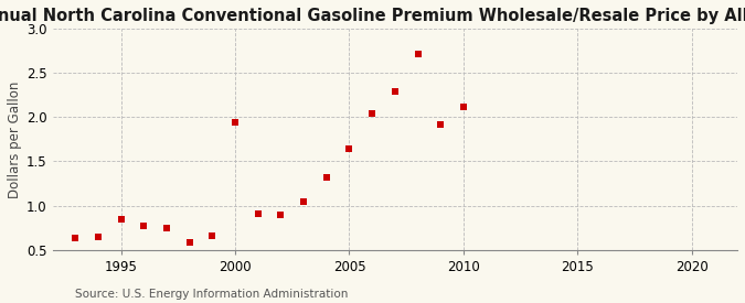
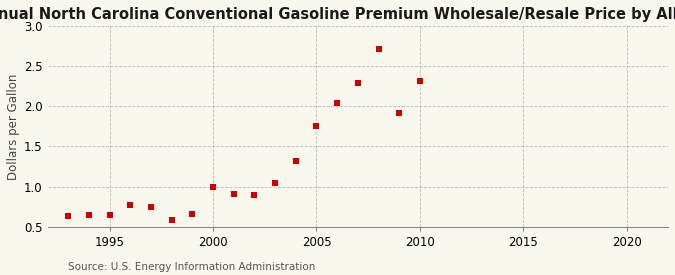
1995: 0.84 -> 0.65
2000: 1.94 -> 1.00
2005: 1.64 -> 1.75
2010: 2.12 -> 2.31
